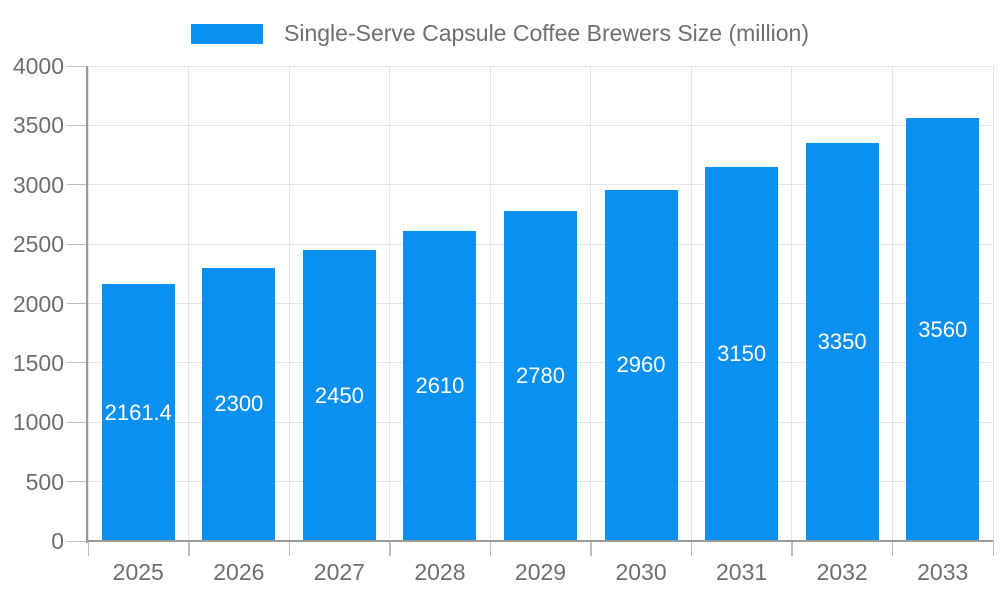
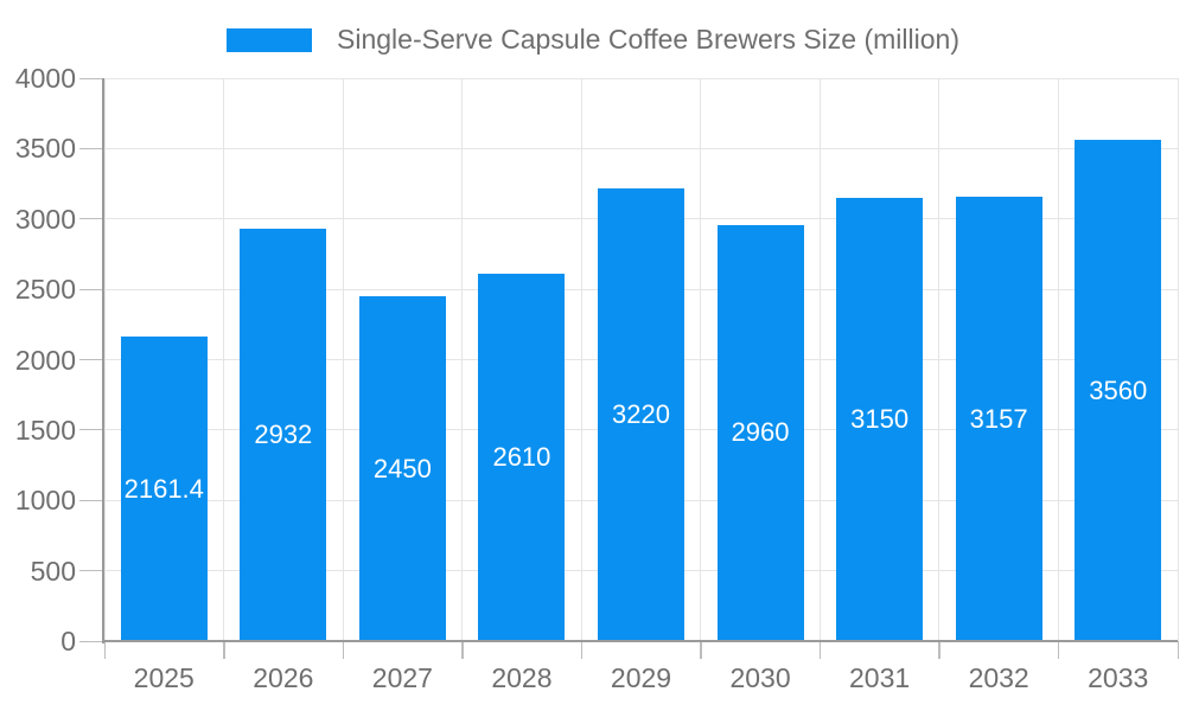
2026: 2300 -> 2932
2029: 2780 -> 3220
2032: 3350 -> 3157
